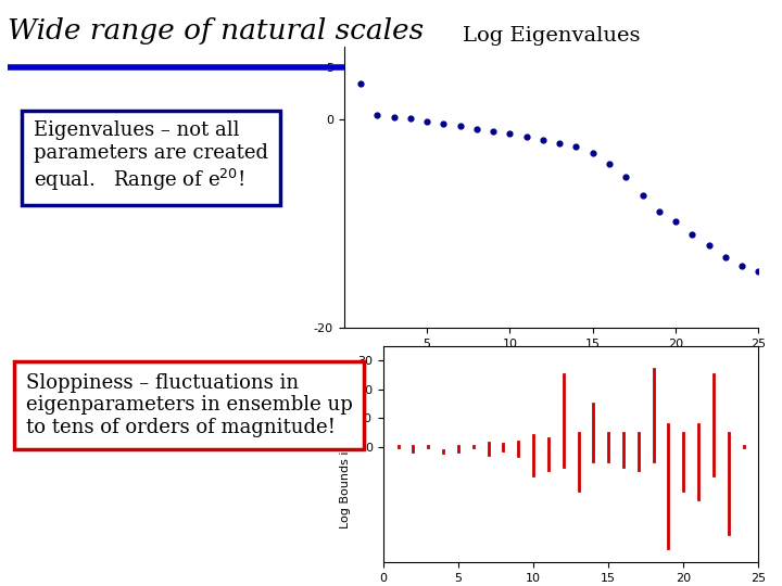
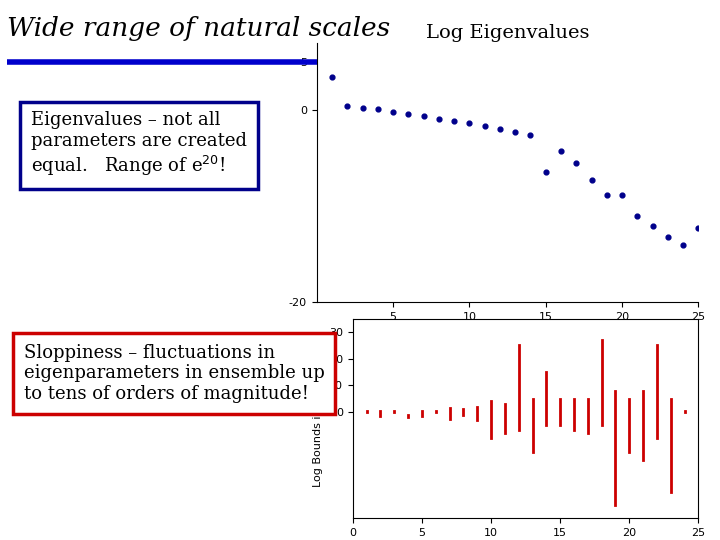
15: -3.2 -> -6.4
20: -9.8 -> -8.8
25: -14.5 -> -12.2
